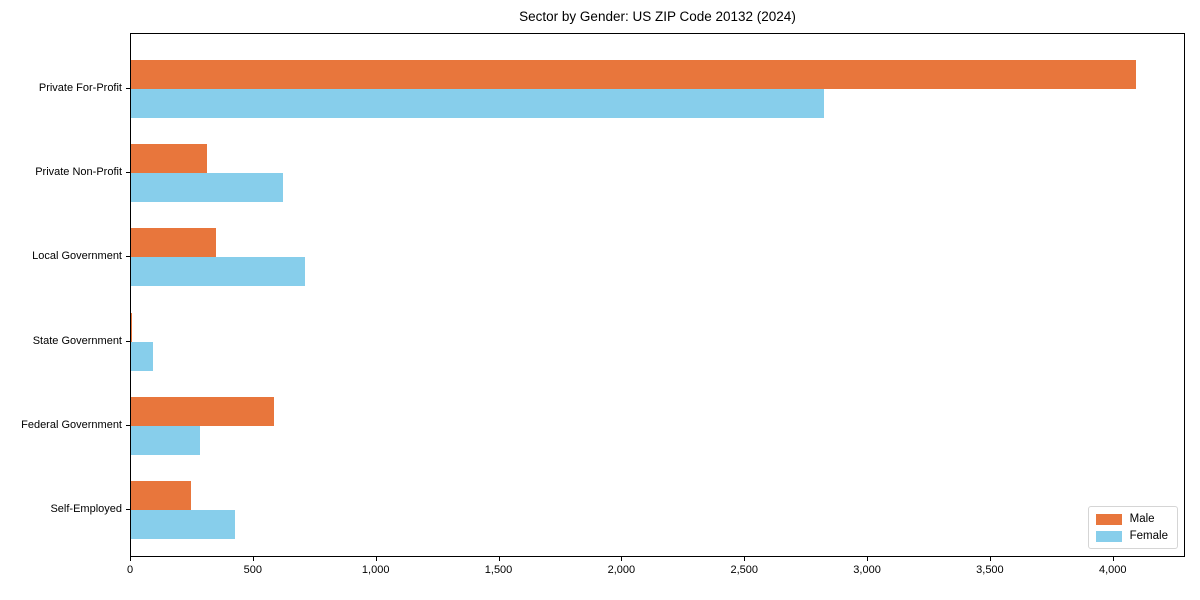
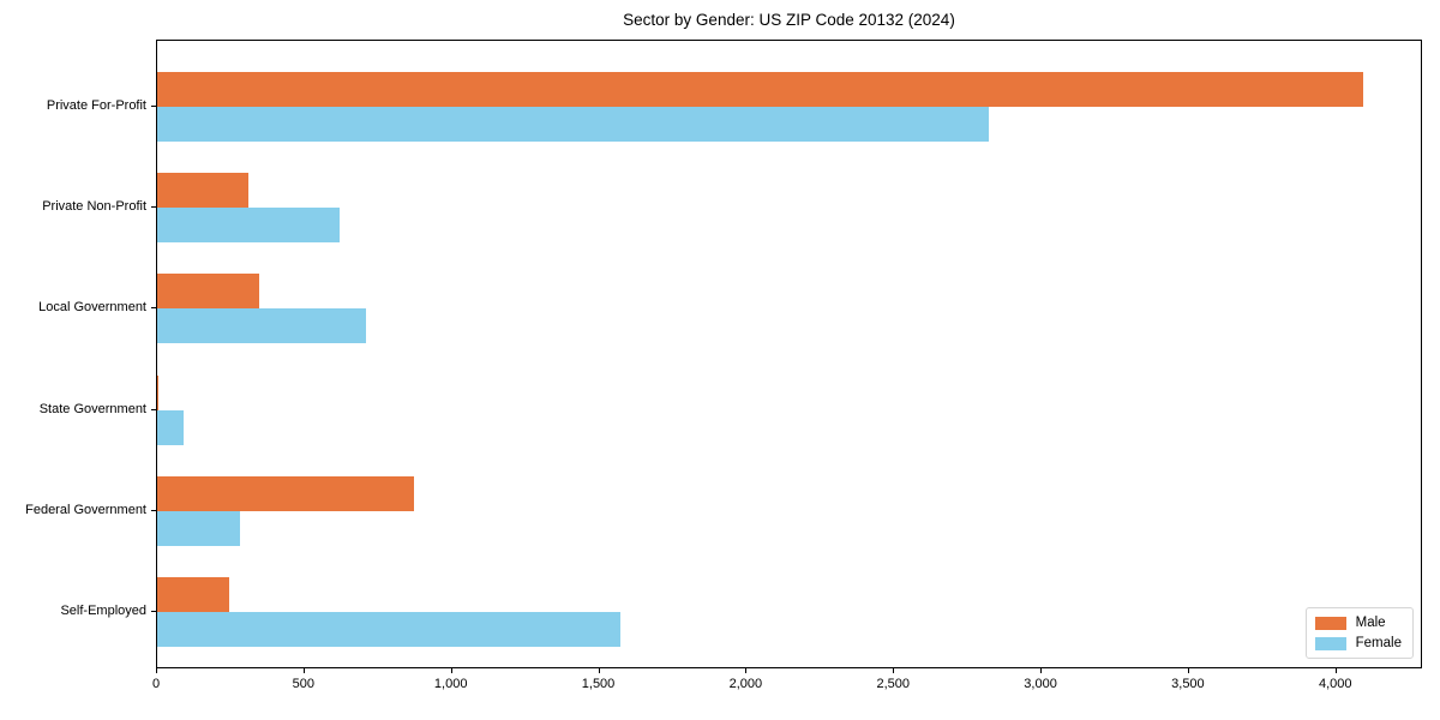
Male/Federal Government: 580 -> 870
Female/Self-Employed: 420 -> 1570
